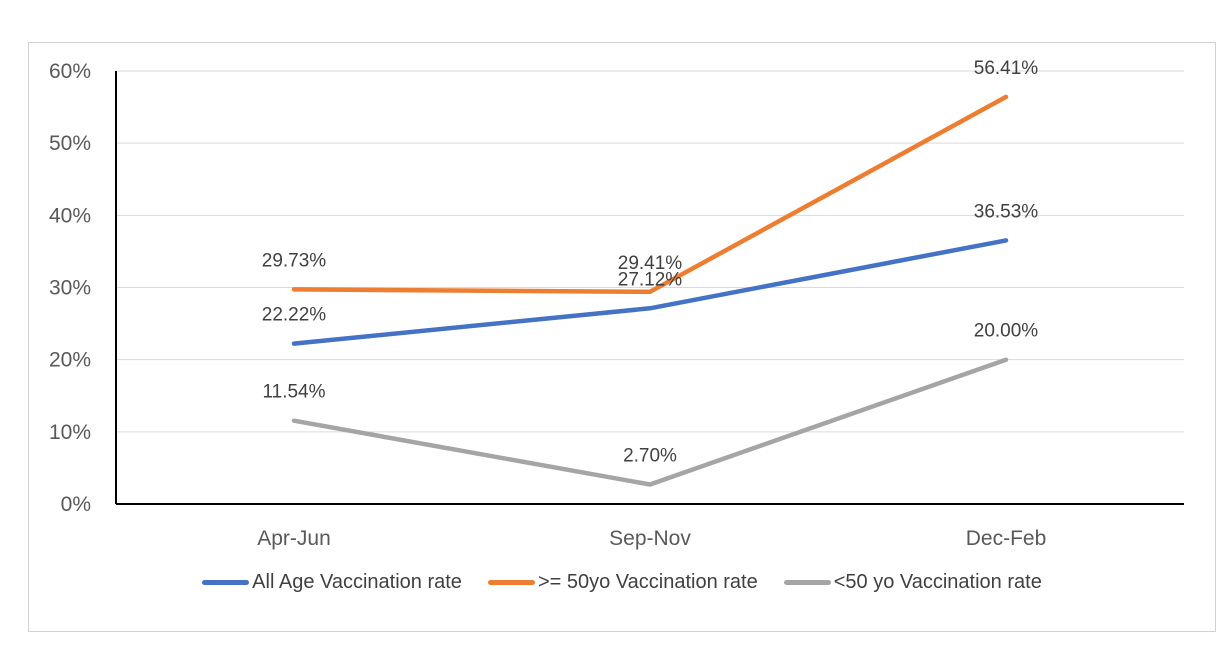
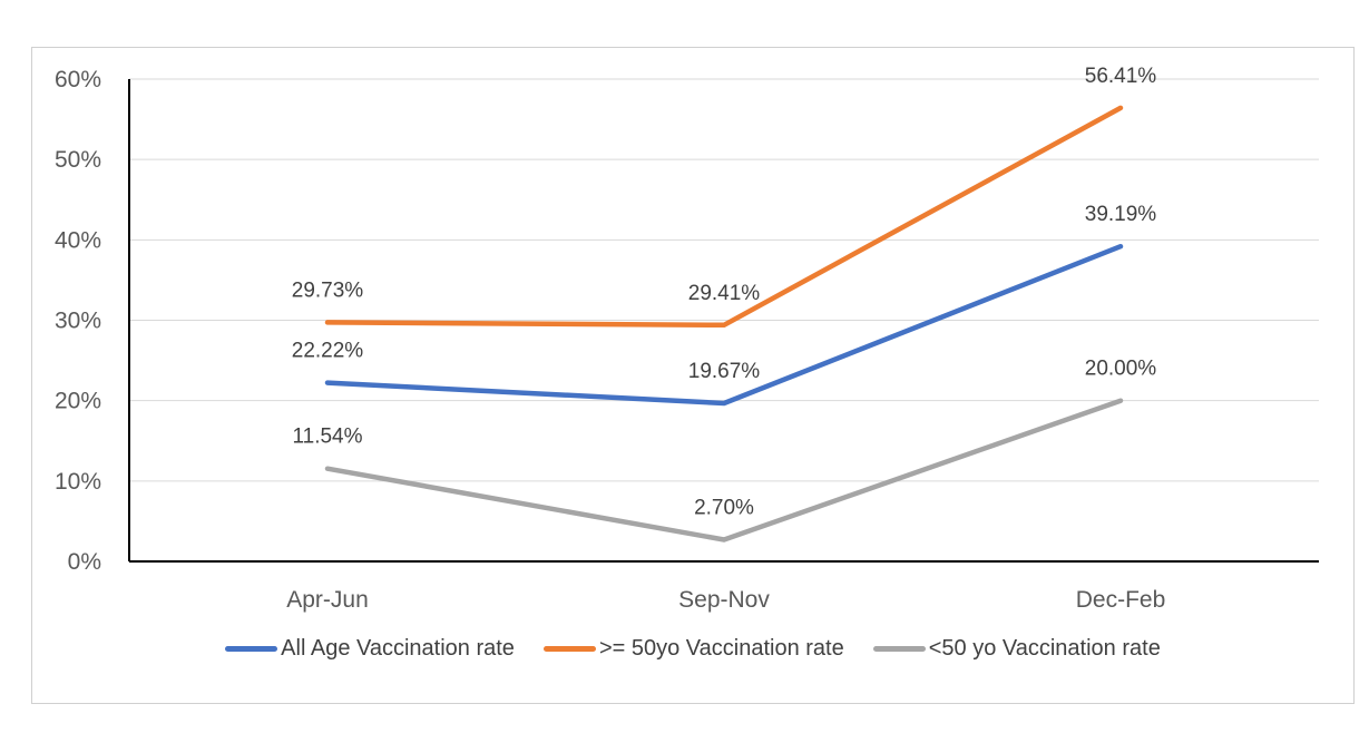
All Age Vaccination rate/Sep-Nov: 27.12% -> 19.67%
All Age Vaccination rate/Dec-Feb: 36.53% -> 39.19%
